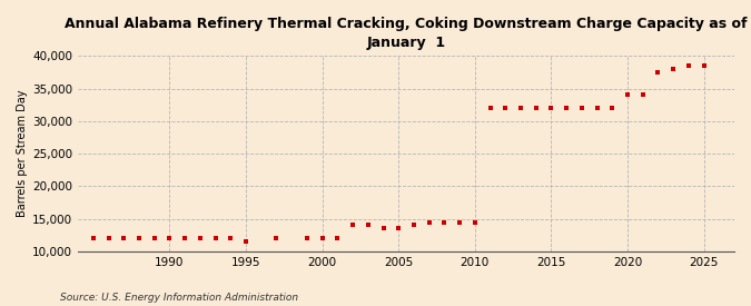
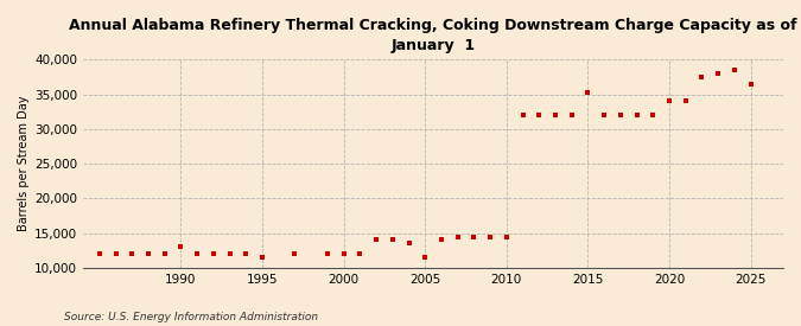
1990: 12,000 -> 13,000
2005: 13,500 -> 11,600
2015: 32,000 -> 35,200
2025: 38,500 -> 36,400
